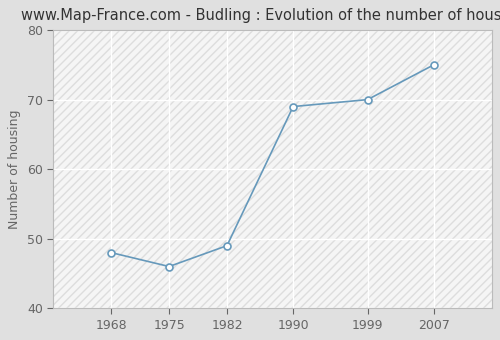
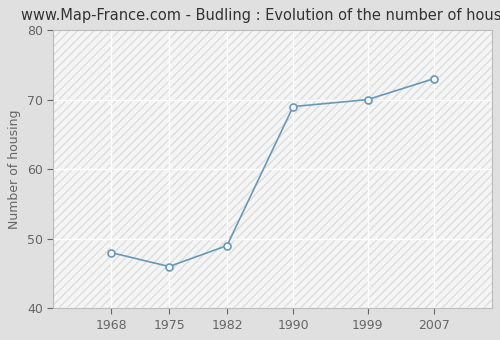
2007: 75 -> 73
